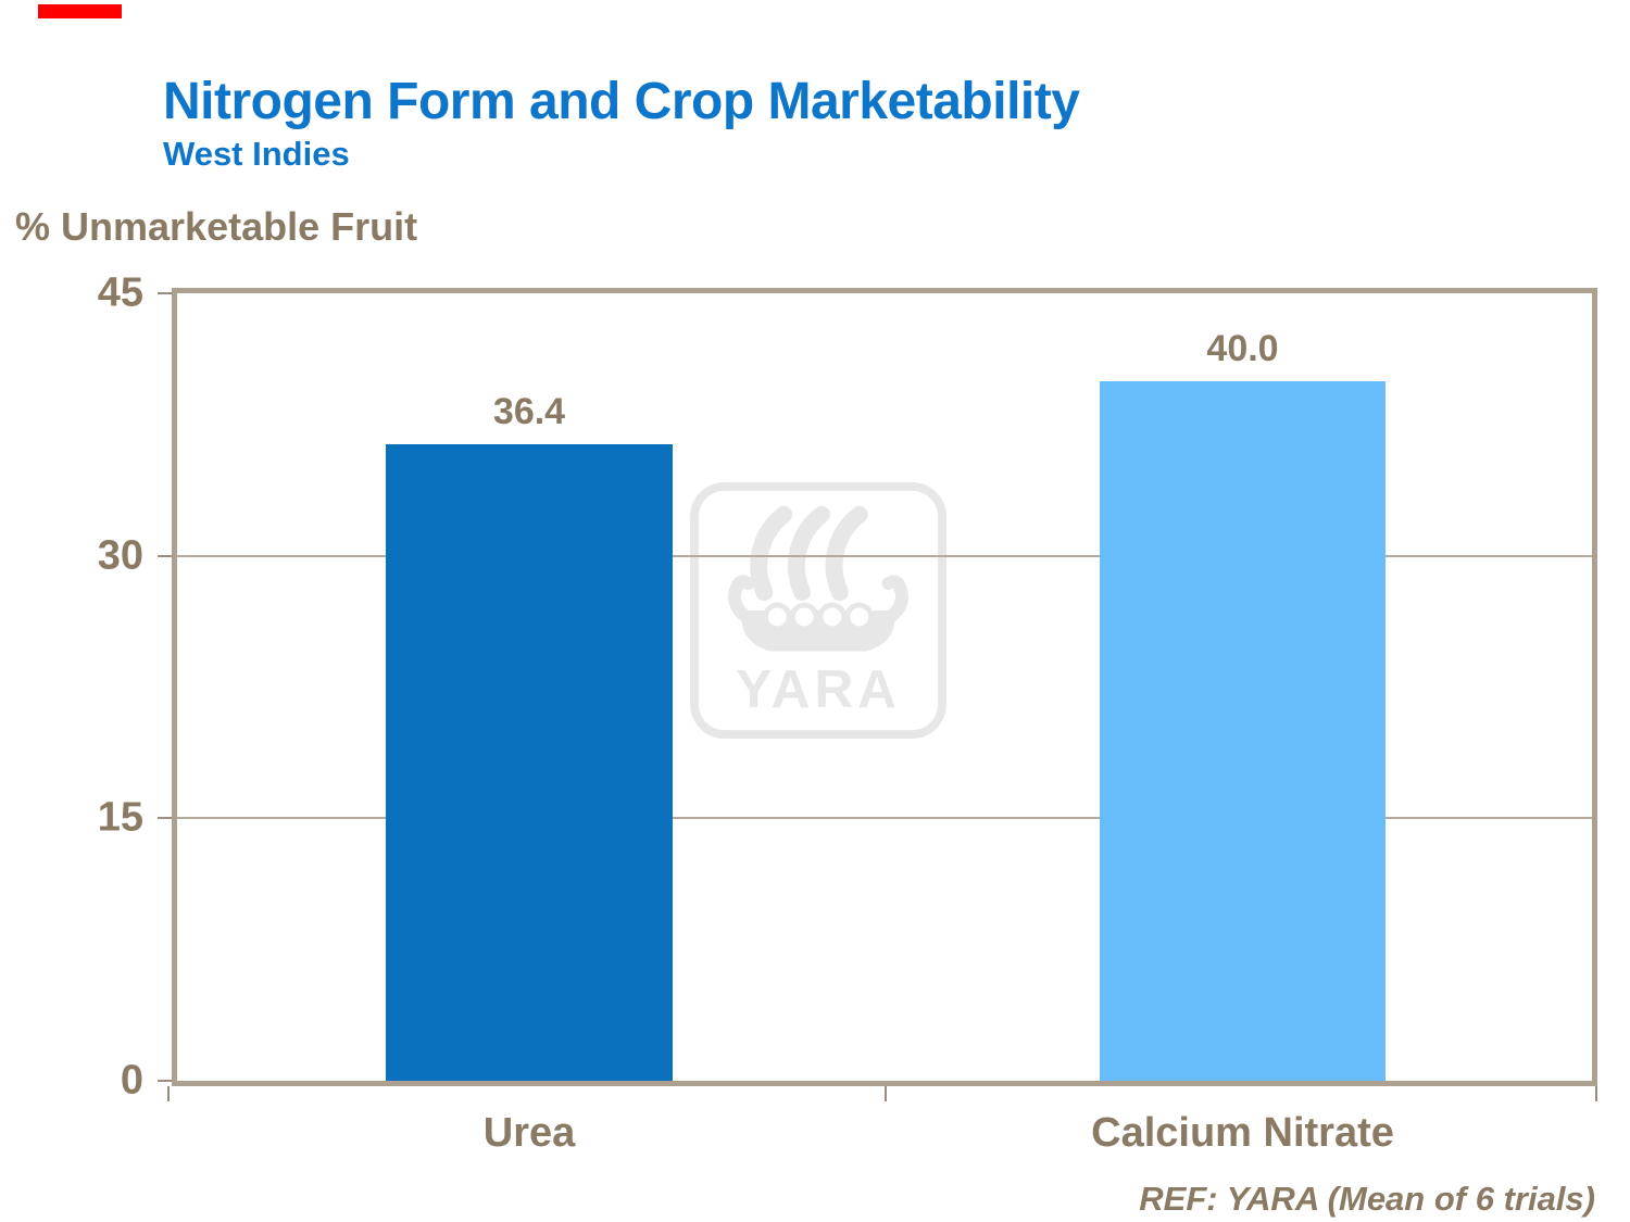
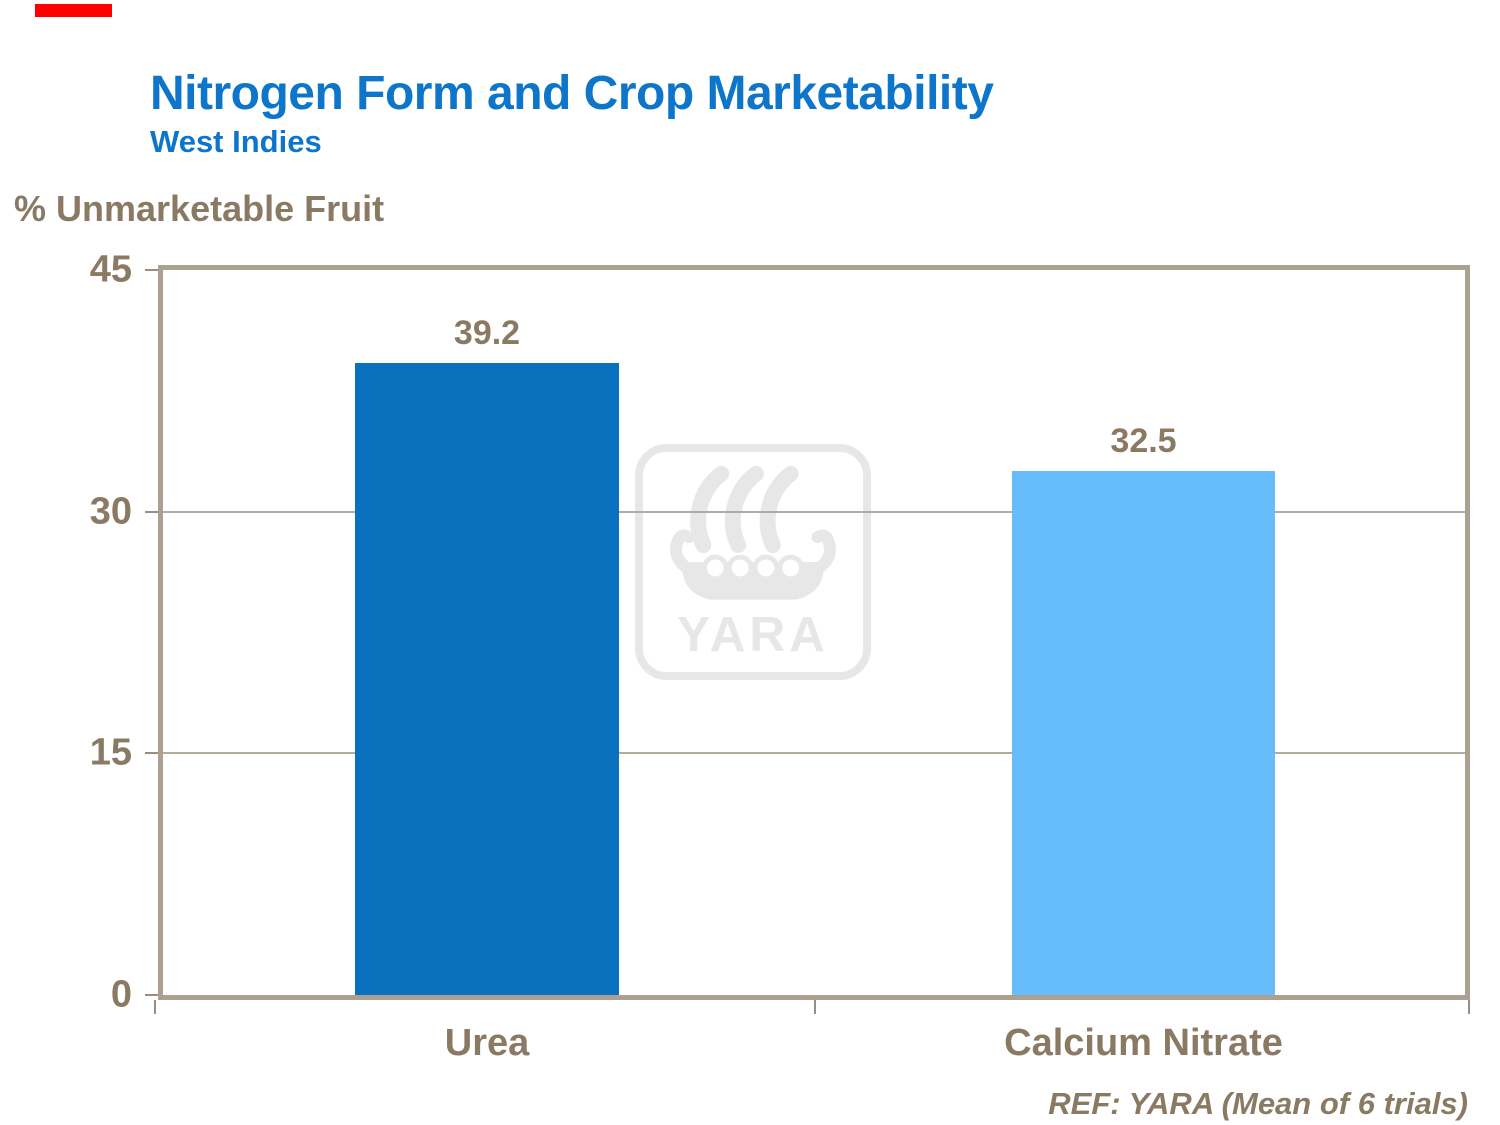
Urea: 36.4 -> 39.2
Calcium Nitrate: 40.0 -> 32.5
